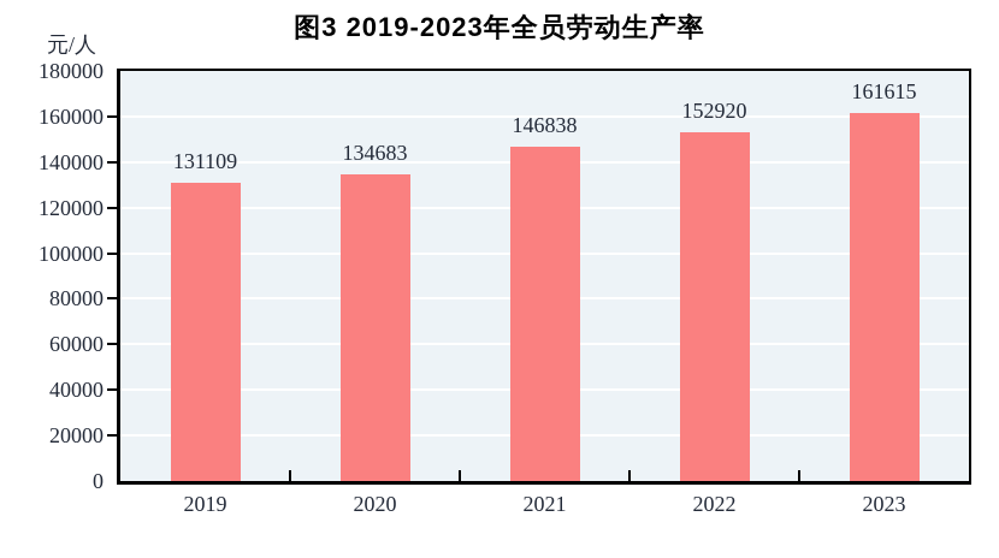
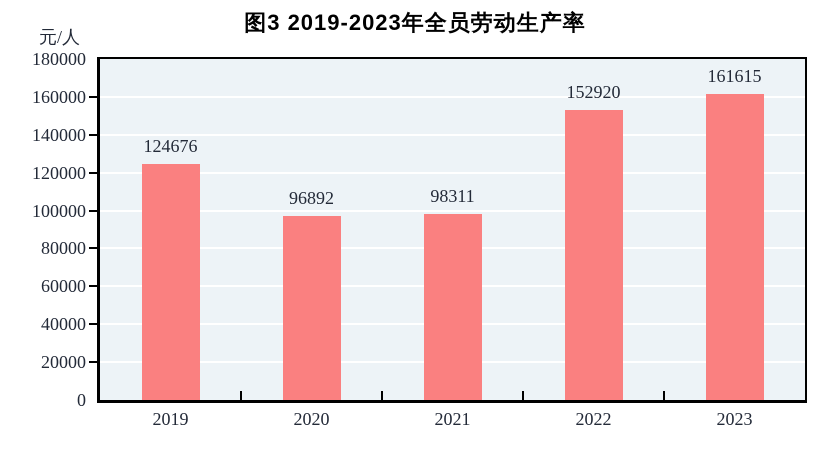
2019: 131109 -> 124676
2020: 134683 -> 96892
2021: 146838 -> 98311
